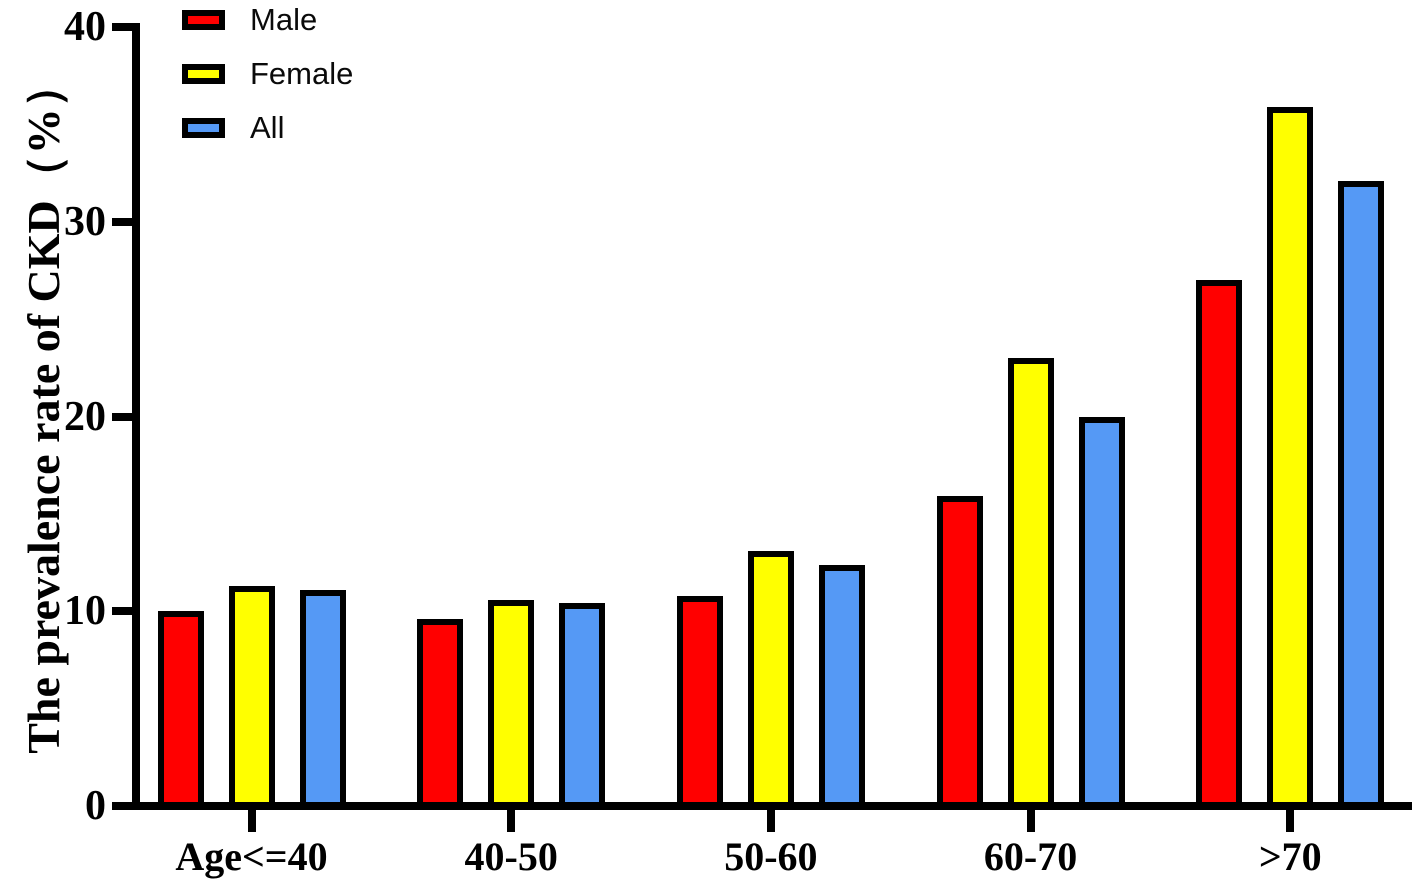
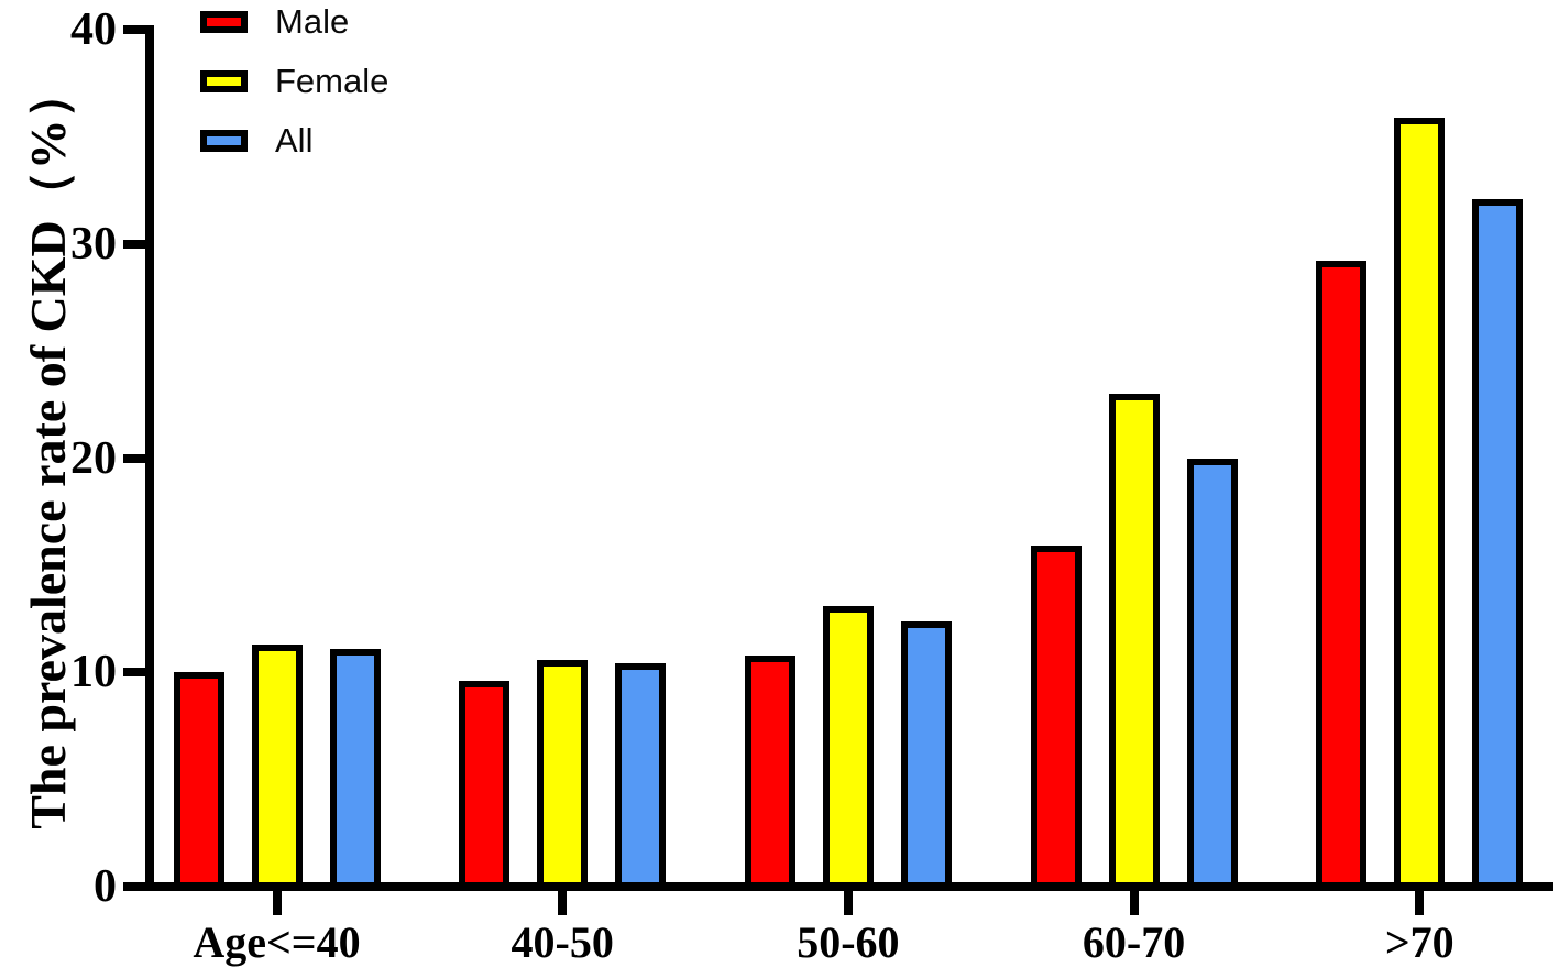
Male/>70: 27.0 -> 29.2
